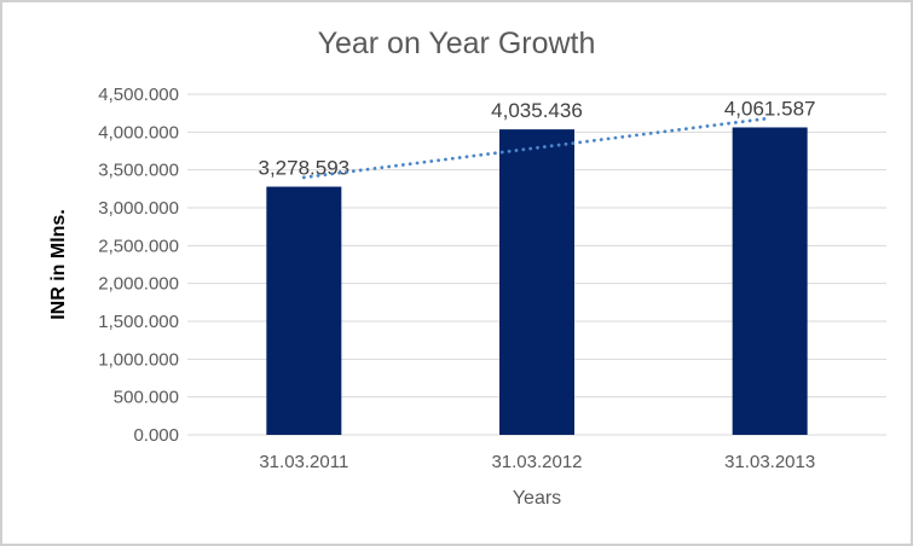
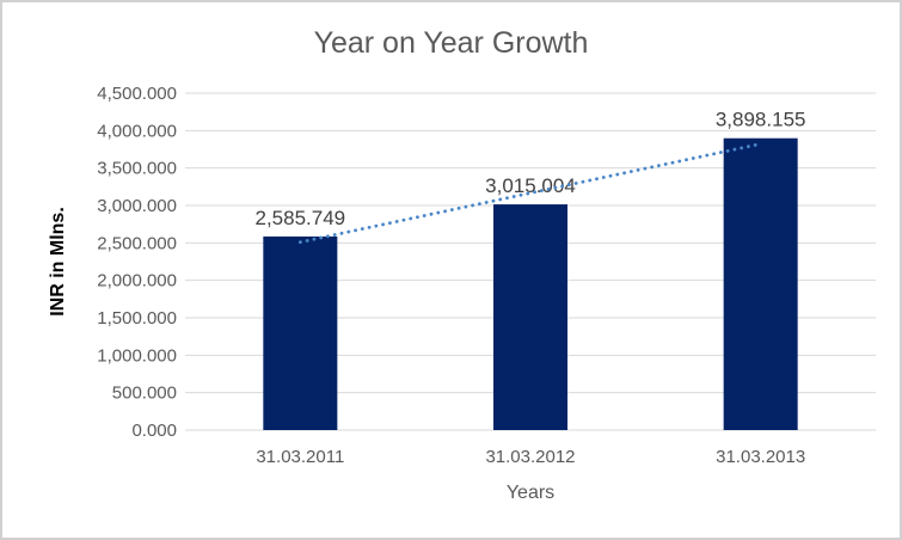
31.03.2011: 3,278.593 -> 2,585.749
31.03.2012: 4,035.436 -> 3,015.004
31.03.2013: 4,061.587 -> 3,898.155
